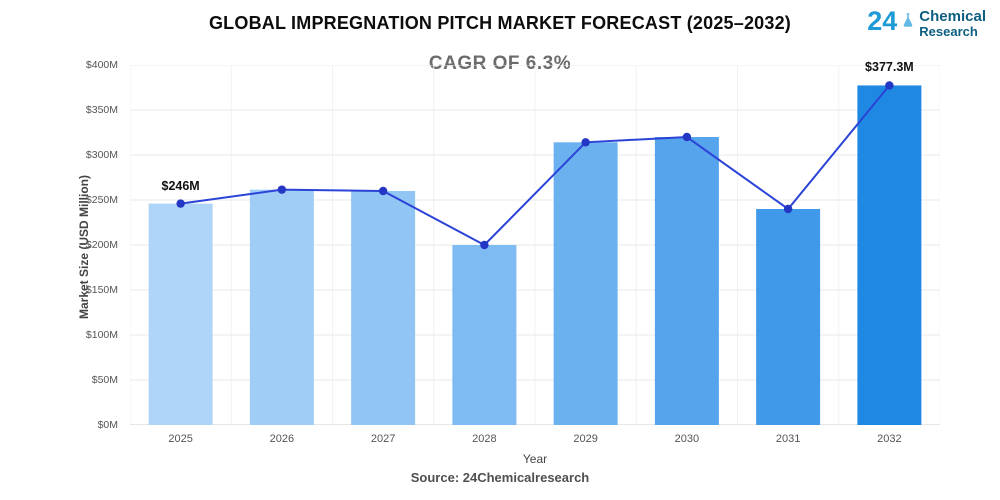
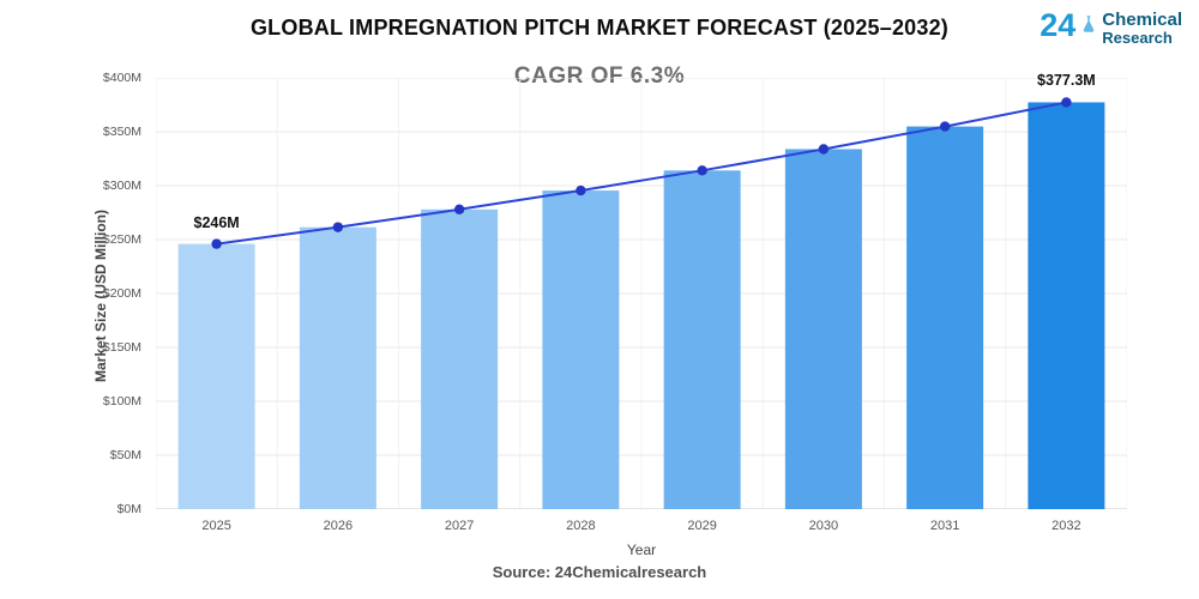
2027: $260M -> $280M
2028: $200M -> $300M
2030: $320M -> $330M
2031: $240M -> $350M
